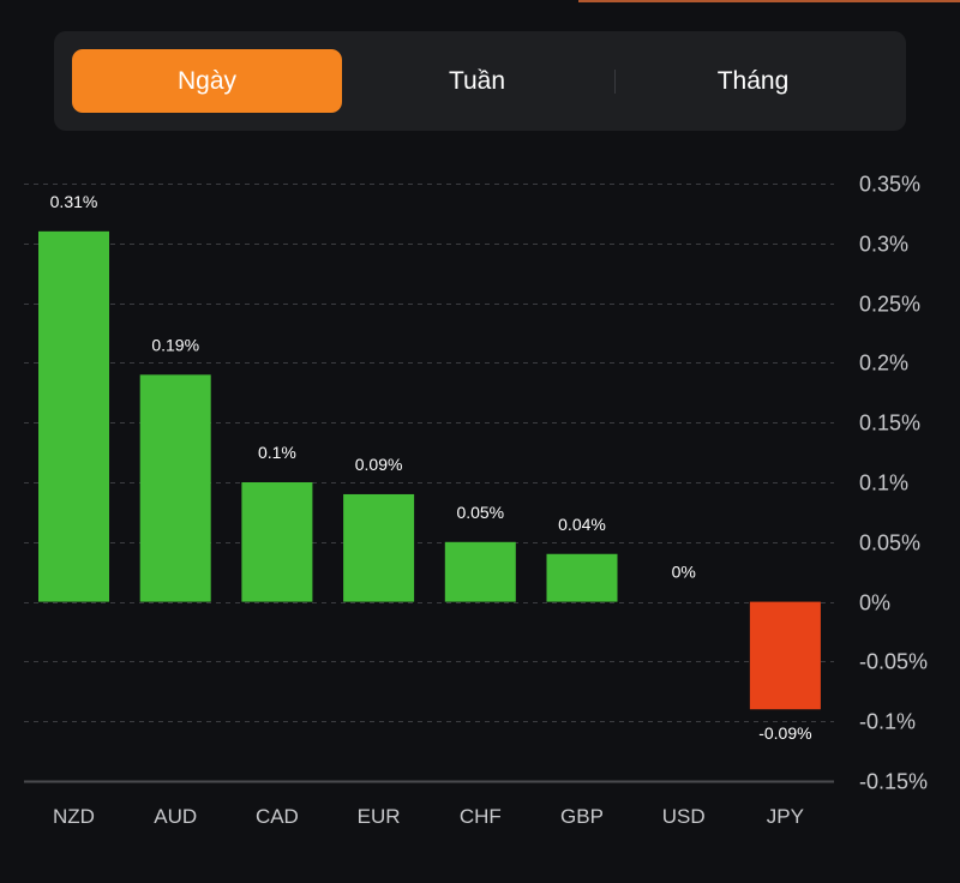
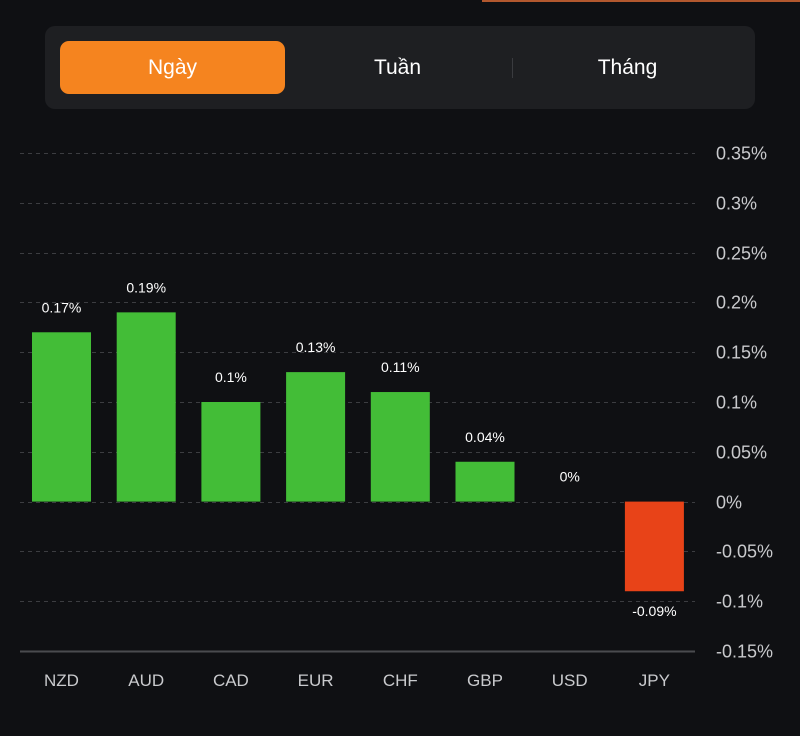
NZD: 0.31% -> 0.17%
EUR: 0.09% -> 0.13%
CHF: 0.05% -> 0.11%
